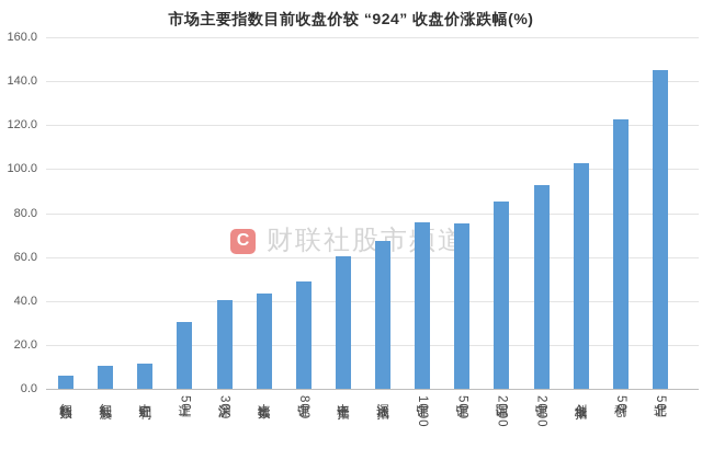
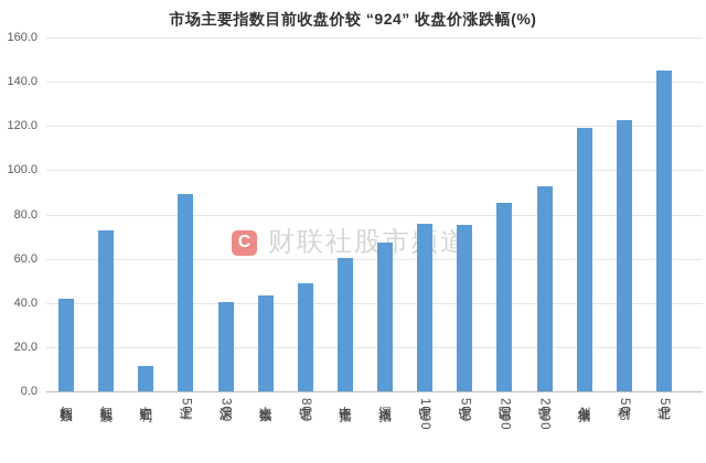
红利指数: 6 -> 42
红利低波: 10 -> 73
上证50: 30 -> 89
创业板指: 102 -> 119
